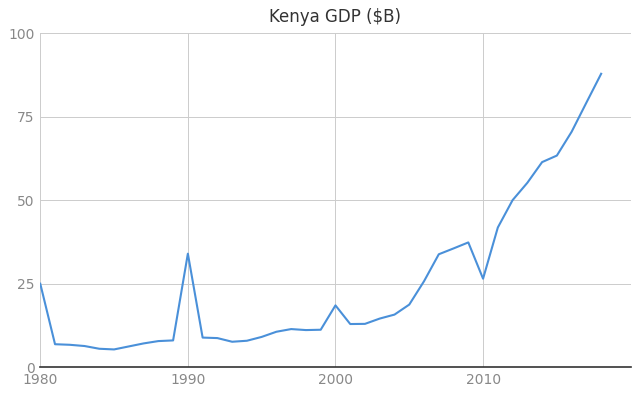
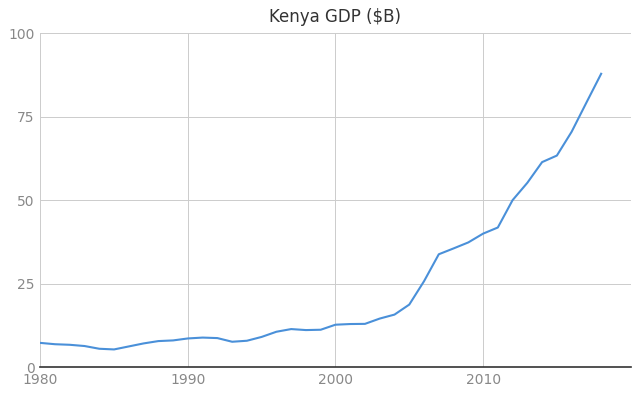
1980: 25.0 -> 7.3
1990: 34.0 -> 8.6
2000: 18.5 -> 12.7
2010: 26.5 -> 40.0
